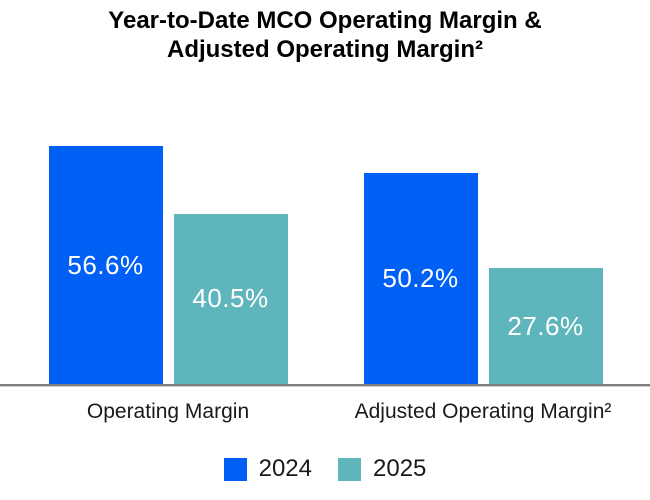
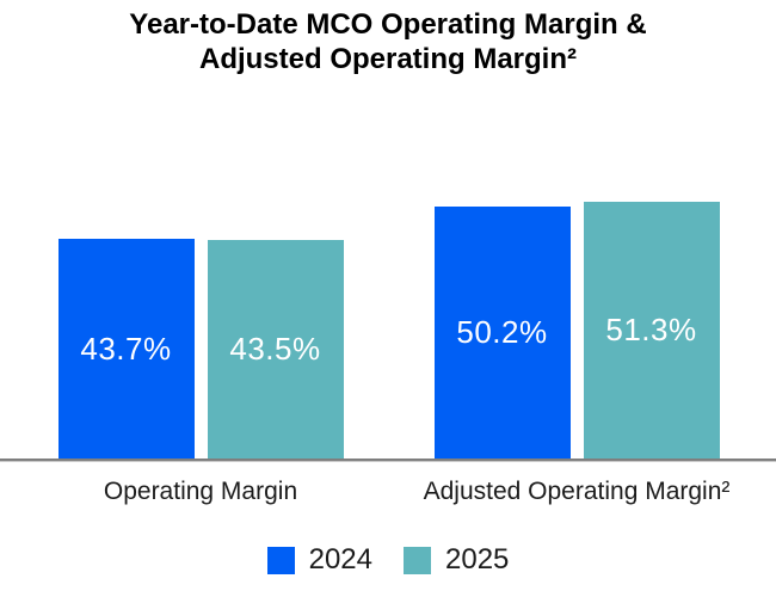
2024/Operating Margin: 56.6% -> 43.7%
2025/Operating Margin: 40.5% -> 43.5%
2025/Adjusted Operating Margin²: 27.6% -> 51.3%
